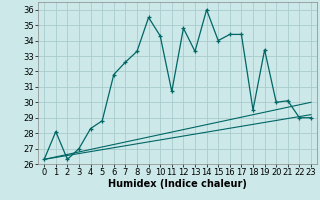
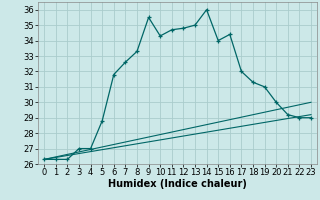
1: 28.1 -> 26.3
4: 28.3 -> 27.0
11: 30.7 -> 34.7
13: 33.3 -> 35.0
17: 34.4 -> 32.0
18: 29.5 -> 31.3
19: 33.4 -> 31.0
21: 30.1 -> 29.2
